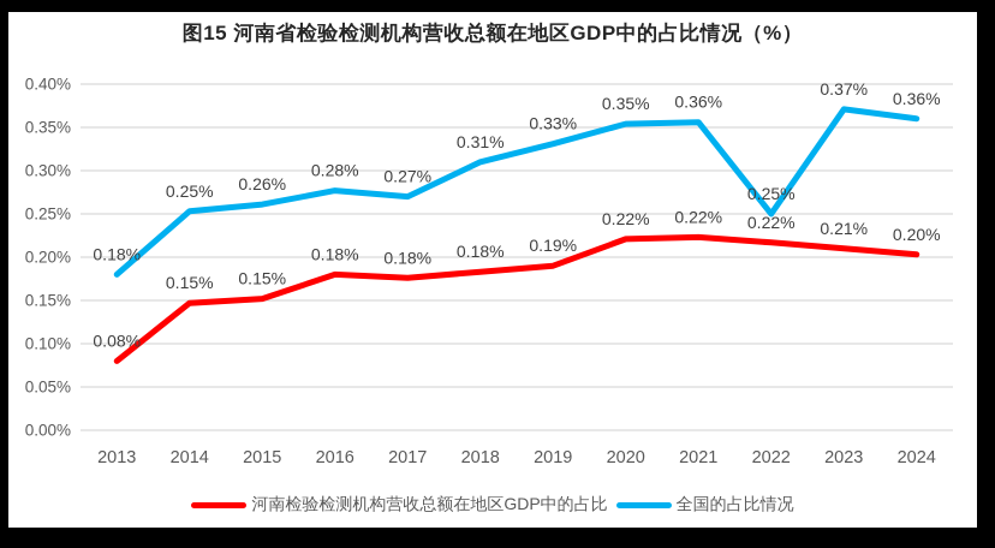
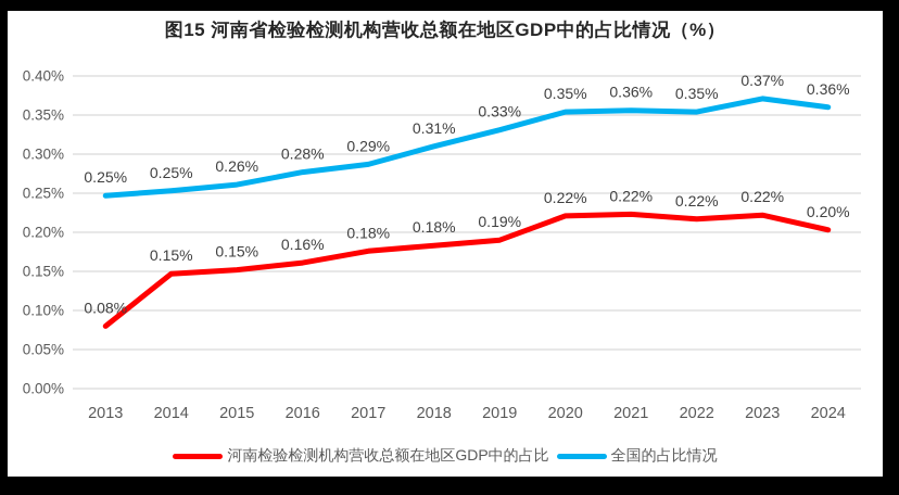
全国的占比情况/2013: 0.18% -> 0.25%
河南检验检测机构营收总额在地区GDP中的占比/2016: 0.18% -> 0.16%
全国的占比情况/2017: 0.27% -> 0.29%
全国的占比情况/2022: 0.25% -> 0.35%
河南检验检测机构营收总额在地区GDP中的占比/2023: 0.21% -> 0.22%
